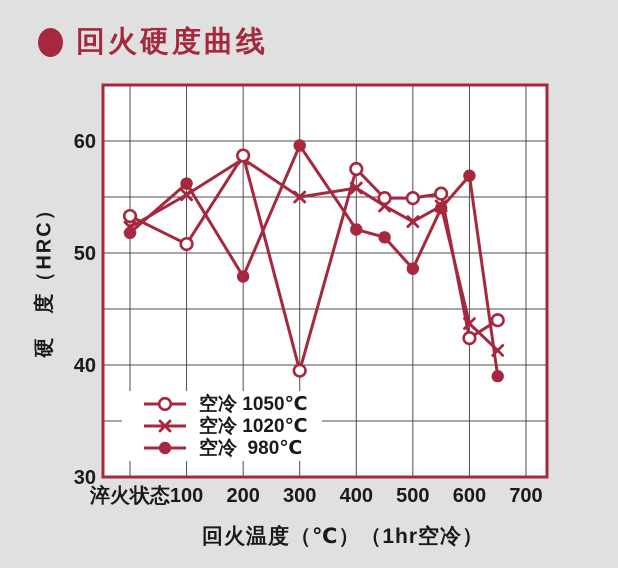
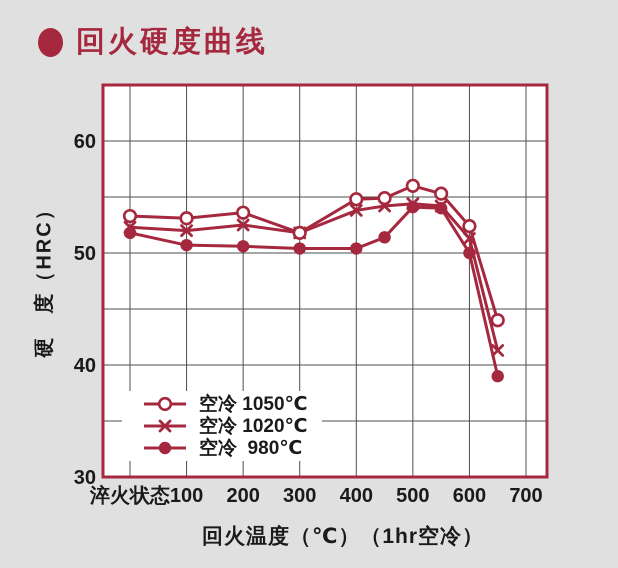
空冷 1050℃/100: 50.8 -> 53.1
空冷 1020℃/100: 55.2 -> 52.0
空冷 980℃/100: 56.2 -> 50.7
空冷 1050℃/200: 58.7 -> 53.6
空冷 1020℃/200: 58.4 -> 52.5
空冷 980℃/200: 47.9 -> 50.6
空冷 1050℃/300: 39.5 -> 51.8
空冷 1020℃/300: 55.0 -> 51.8
空冷 980℃/300: 59.6 -> 50.4
空冷 1050℃/400: 57.5 -> 54.8
空冷 1020℃/400: 55.8 -> 53.8
空冷 980℃/400: 52.1 -> 50.4
空冷 1050℃/500: 54.9 -> 56.0
空冷 1020℃/500: 52.8 -> 54.4
空冷 980℃/500: 48.6 -> 54.1
空冷 1050℃/600: 42.4 -> 52.4
空冷 1020℃/600: 43.7 -> 51.3
空冷 980℃/600: 56.9 -> 50.0
